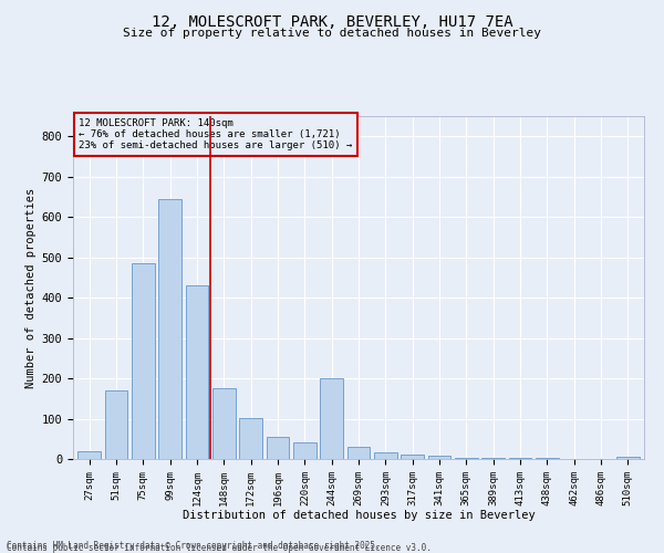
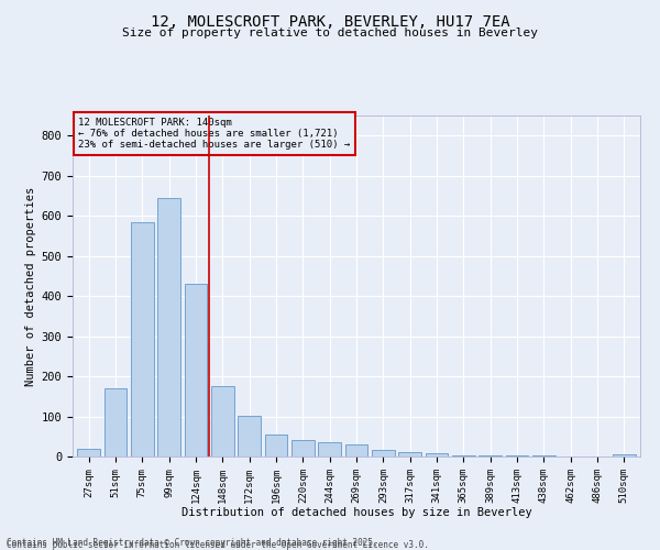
75sqm: 485 -> 585
244sqm: 200 -> 37
